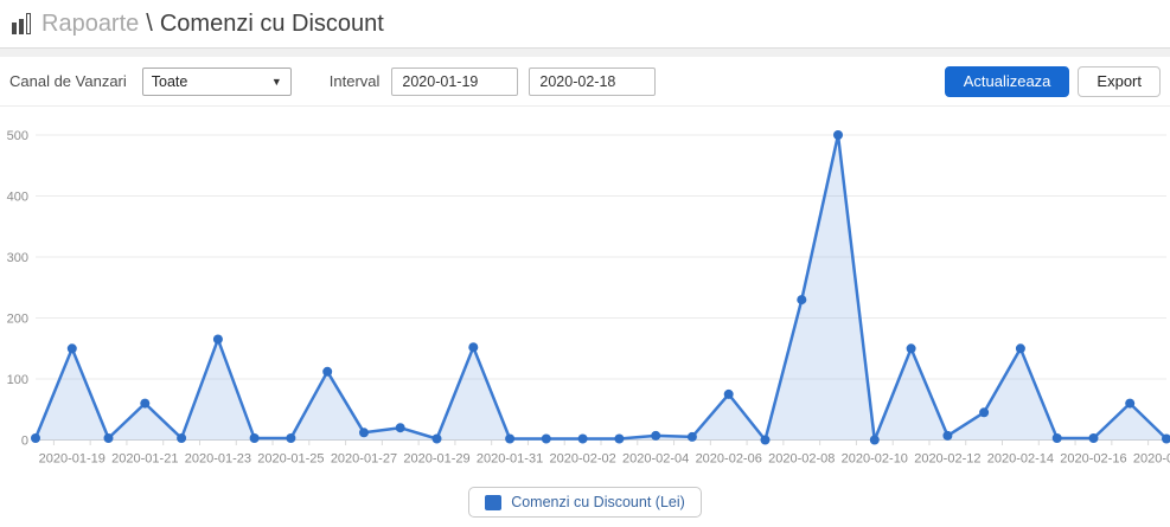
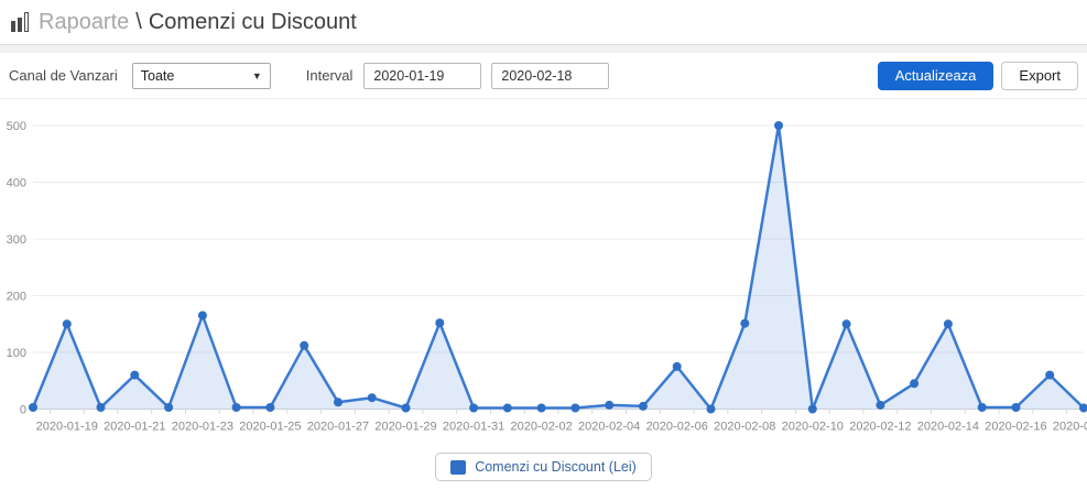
2020-02-08: 230 -> 150
